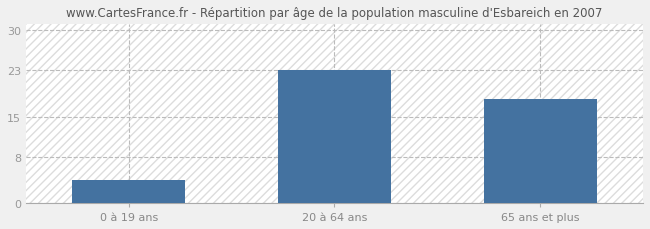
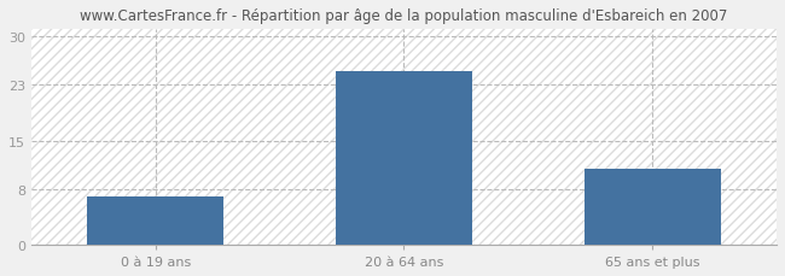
0 à 19 ans: 4 -> 7
20 à 64 ans: 23 -> 25
65 ans et plus: 18 -> 11
